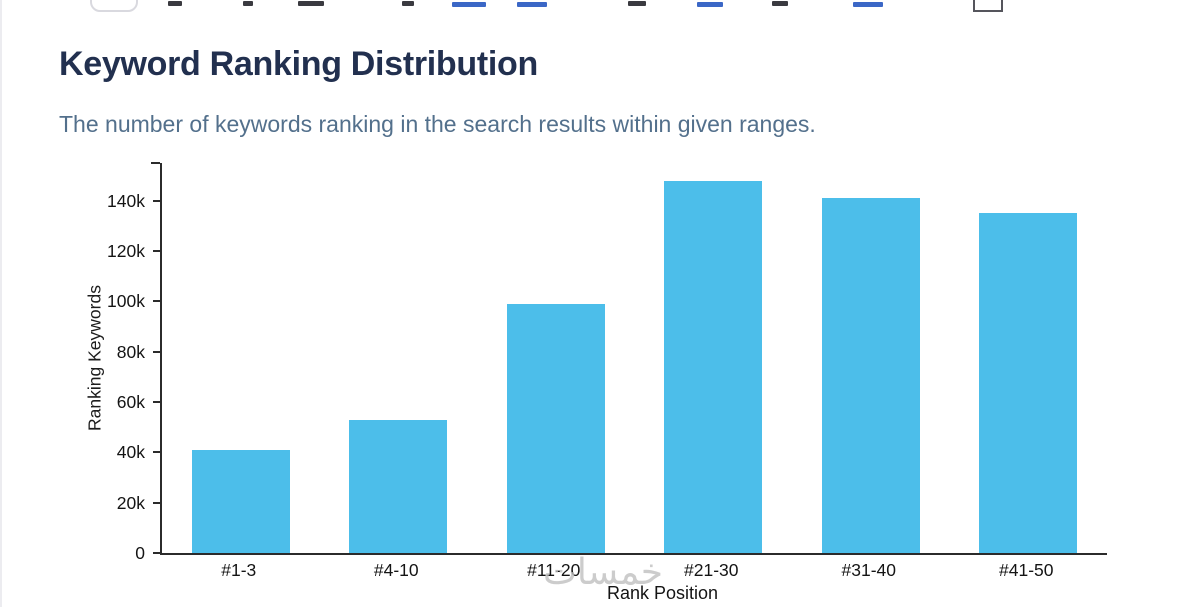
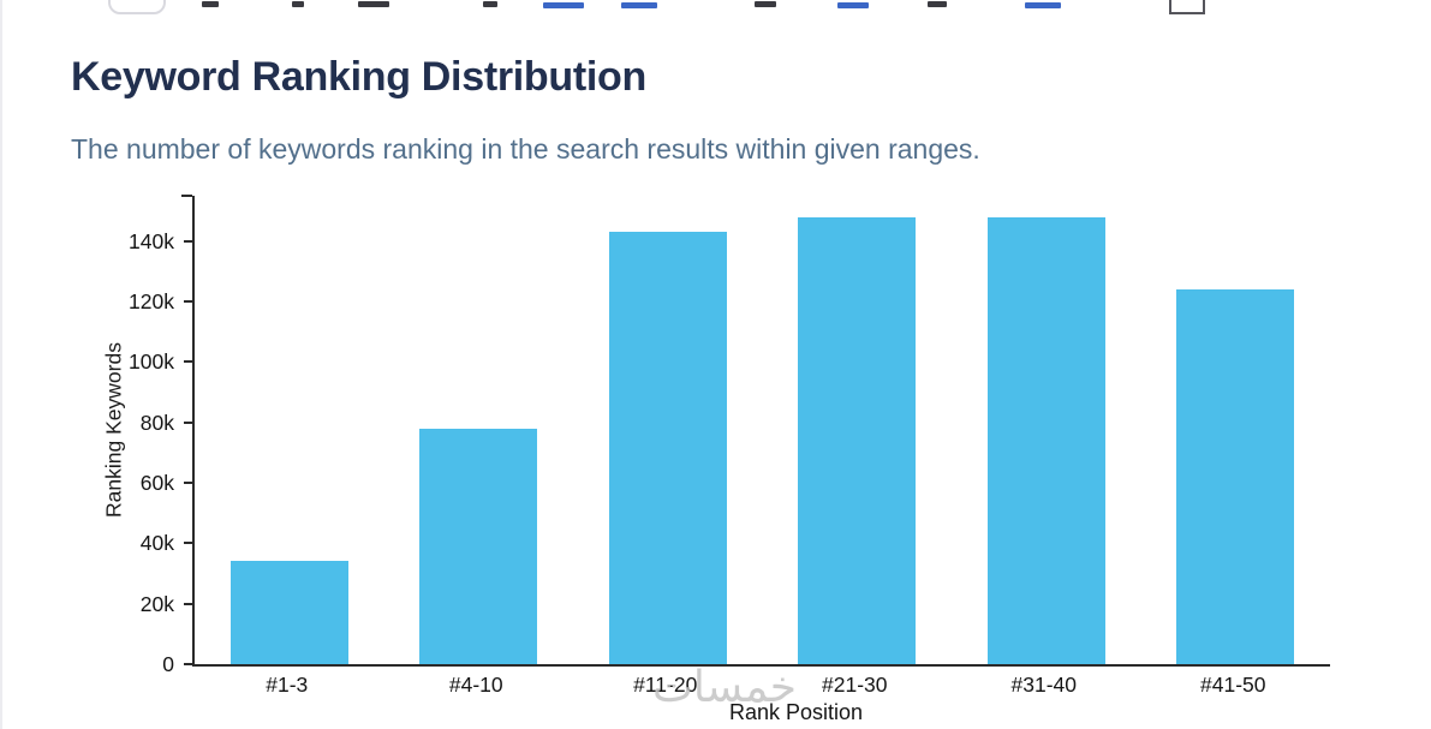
#1-3: 41k -> 34k
#4-10: 53k -> 78k
#11-20: 99k -> 143k
#31-40: 141k -> 148k
#41-50: 135k -> 124k
